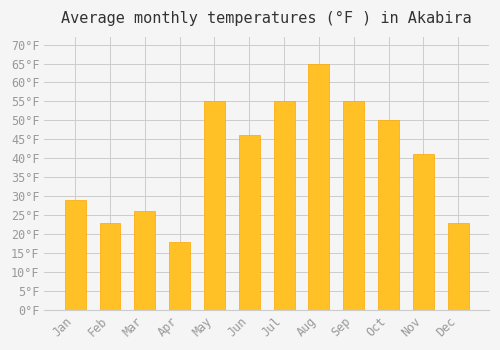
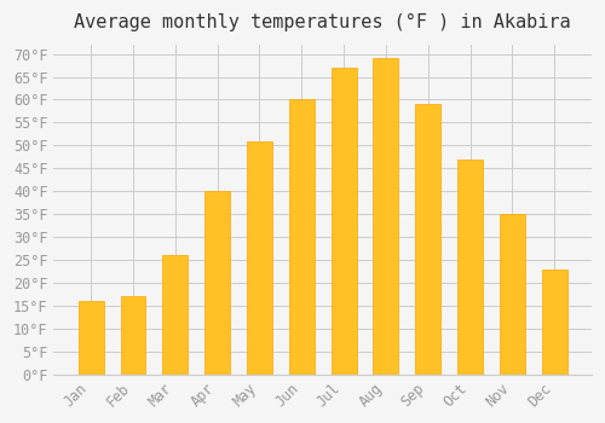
Jan: 29°F -> 16°F
Feb: 23°F -> 17°F
Apr: 18°F -> 40°F
May: 55°F -> 51°F
Jun: 46°F -> 60°F
Jul: 55°F -> 67°F
Aug: 65°F -> 69°F
Sep: 55°F -> 59°F
Oct: 50°F -> 47°F
Nov: 41°F -> 35°F
